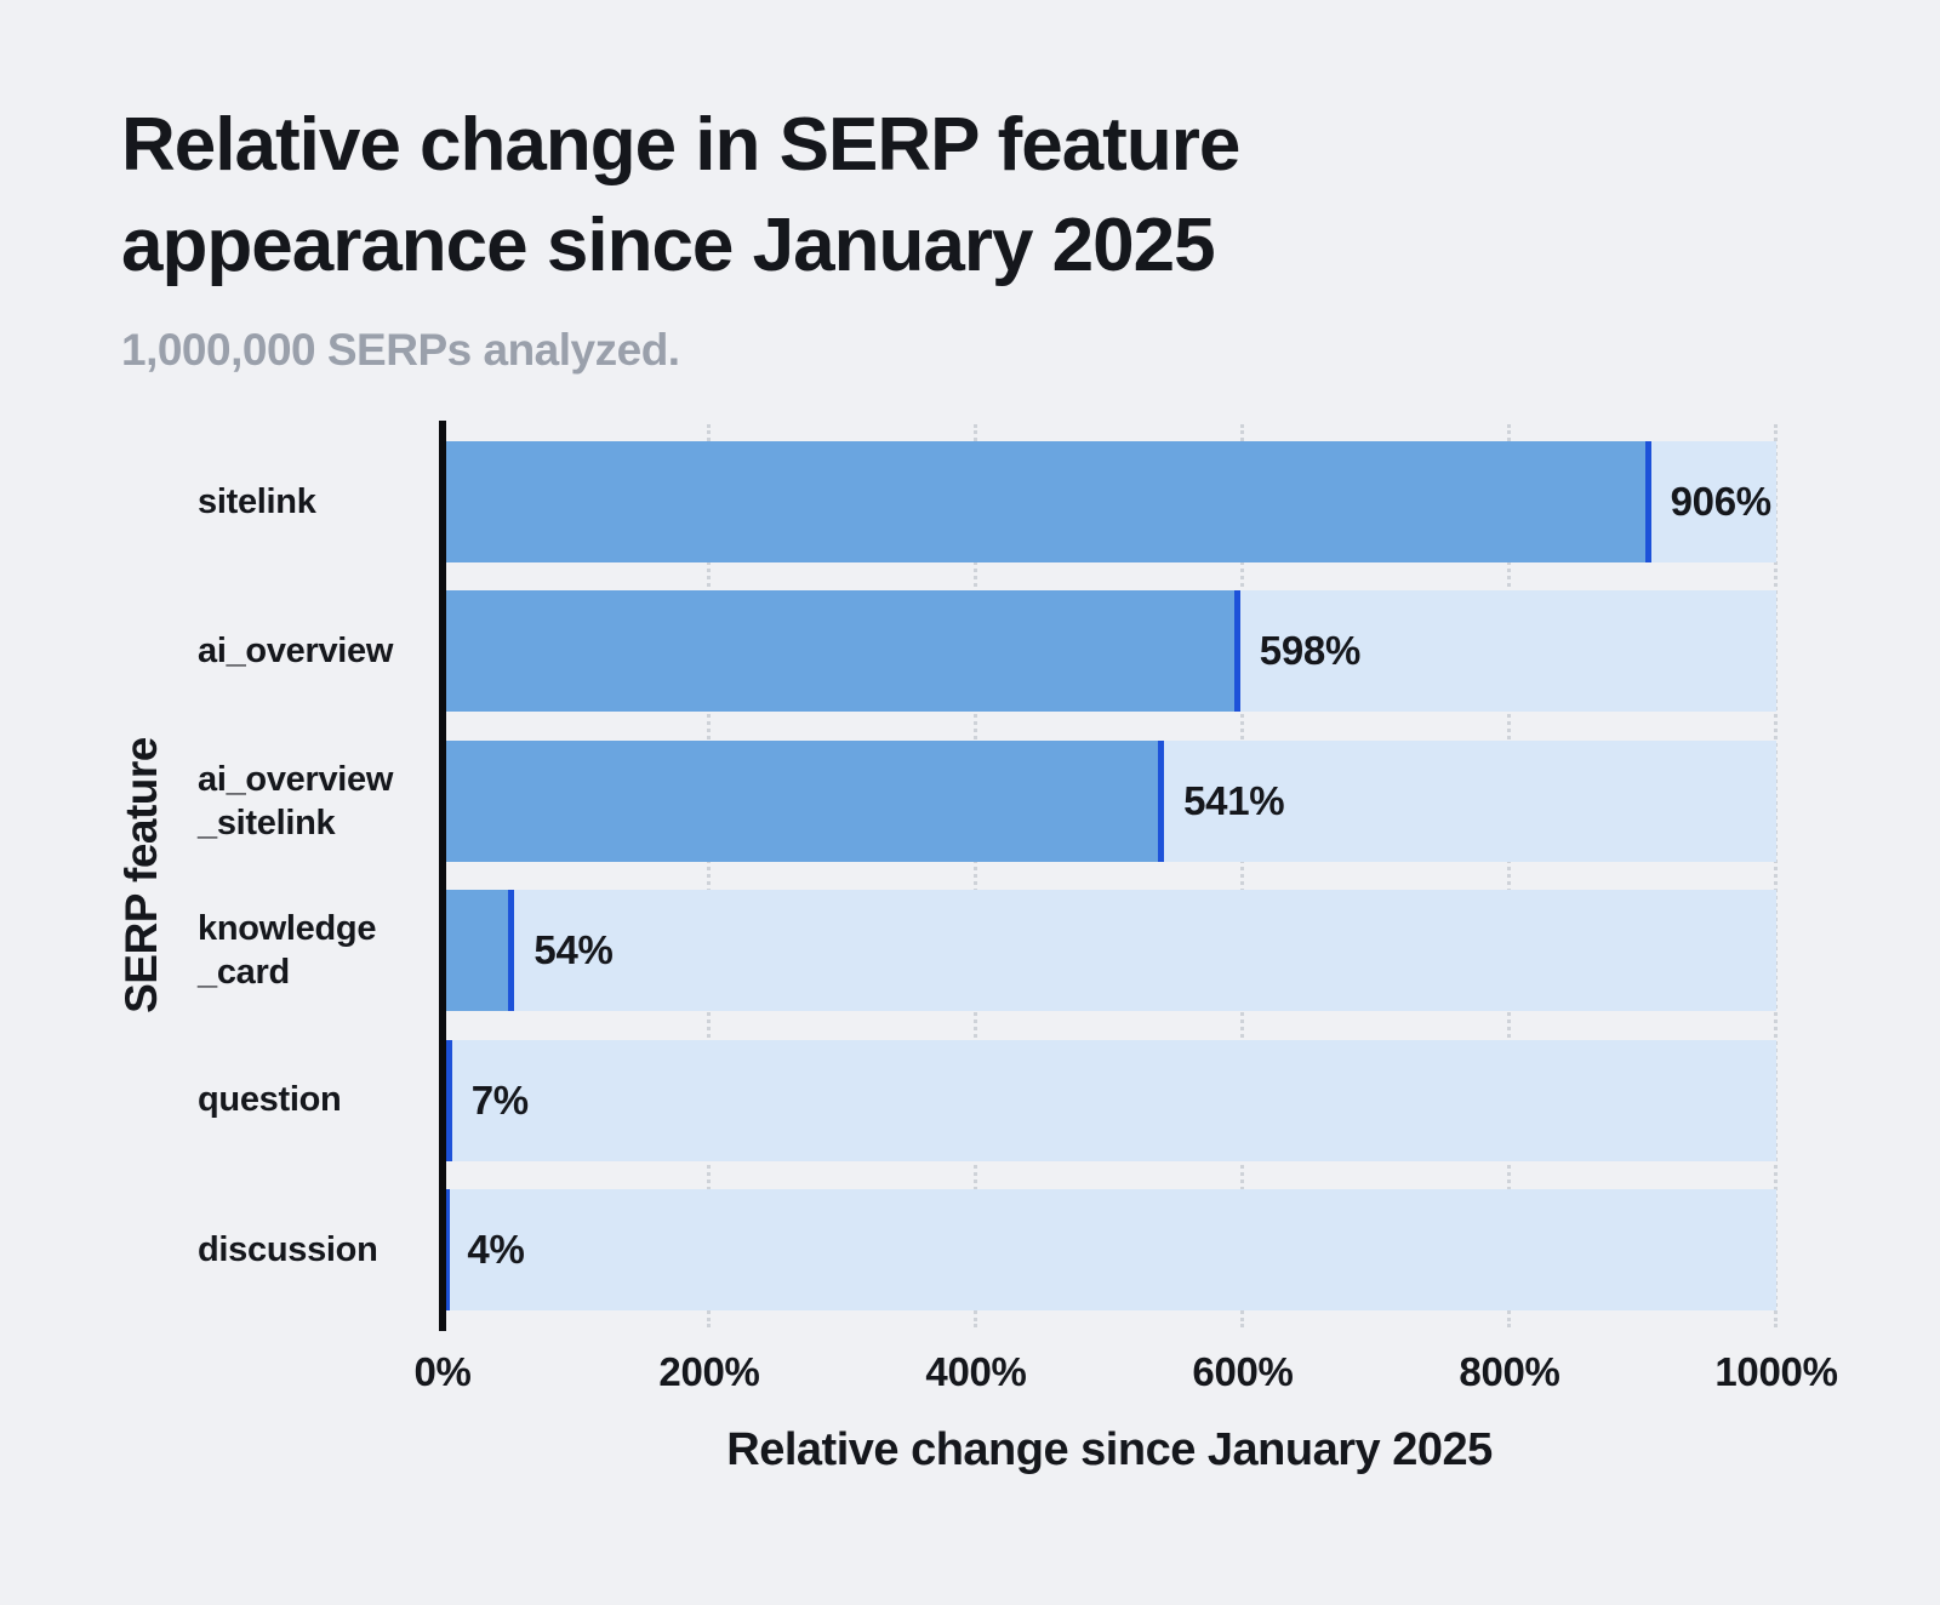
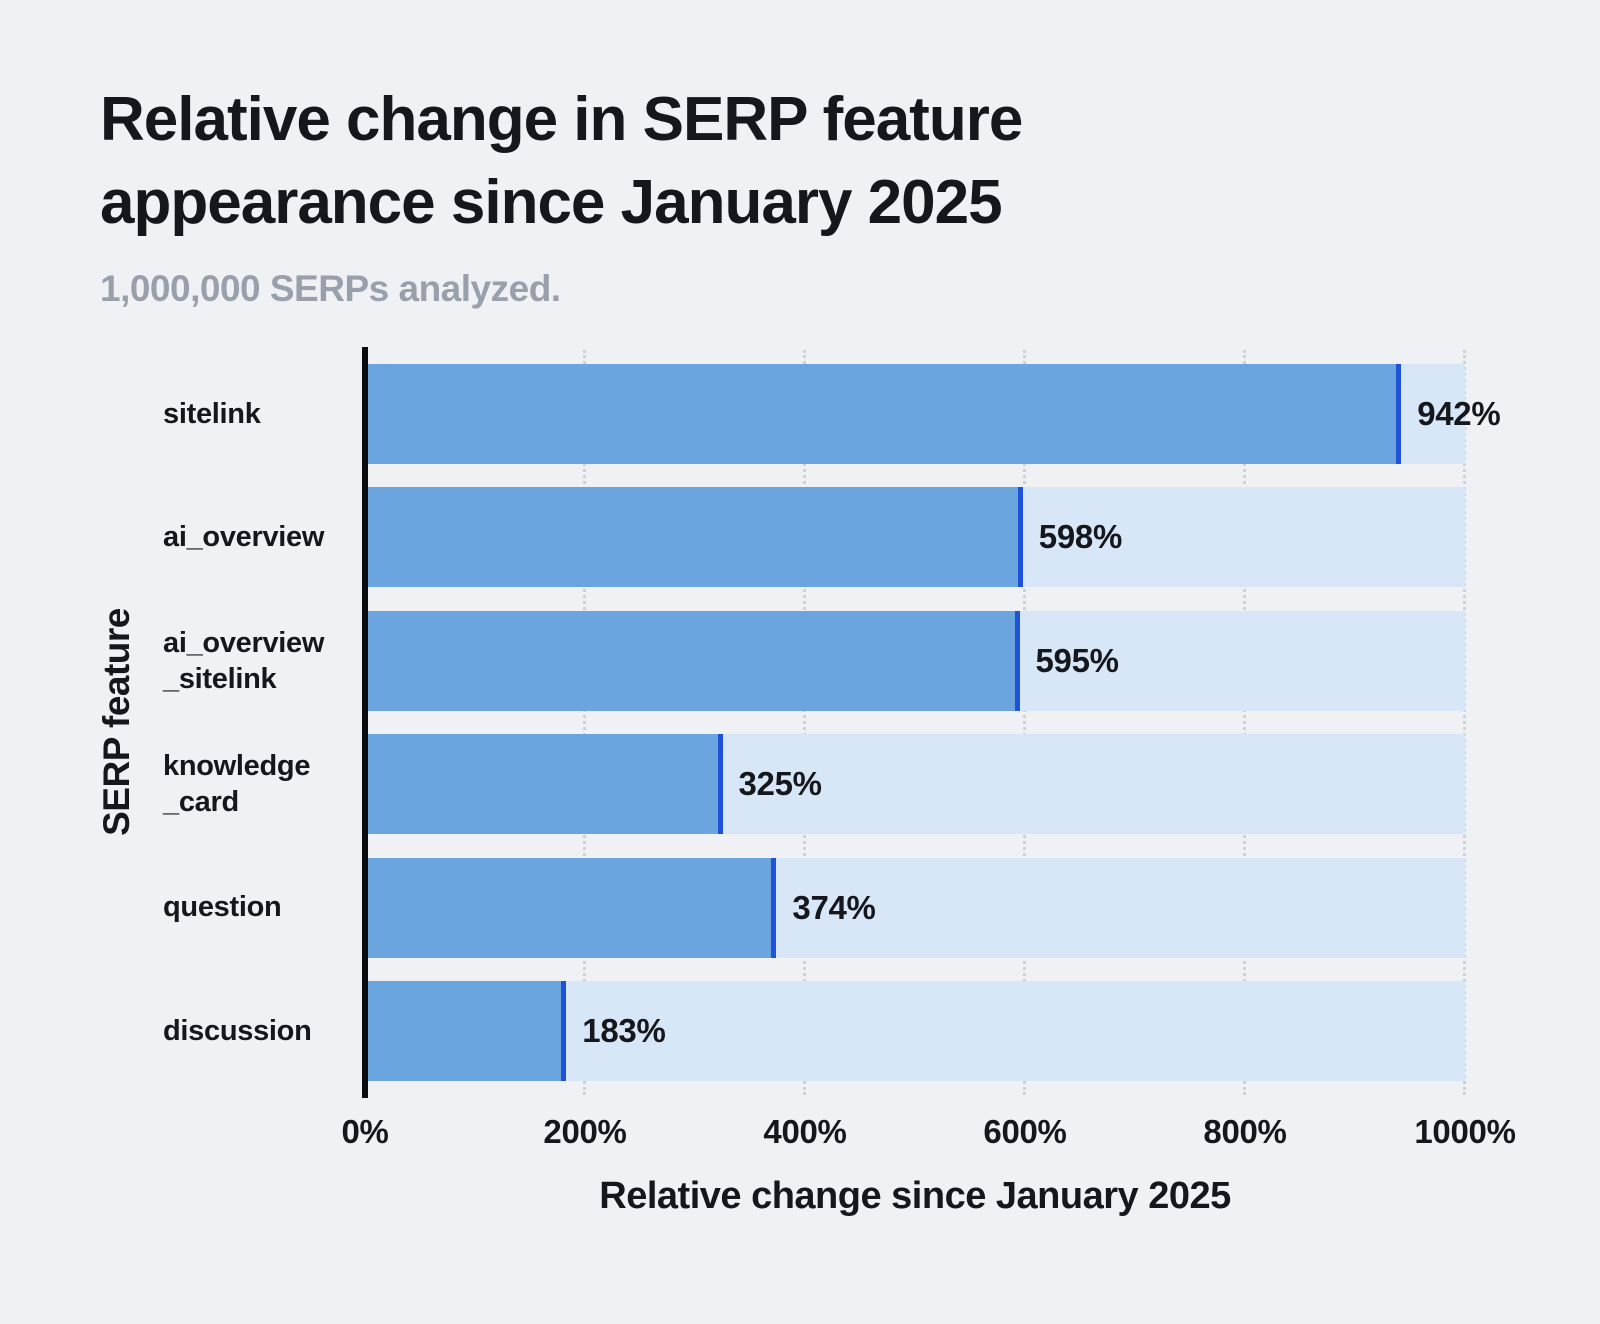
sitelink: 906% -> 942%
ai_overview_sitelink: 541% -> 595%
knowledge_card: 54% -> 325%
question: 7% -> 374%
discussion: 4% -> 183%
